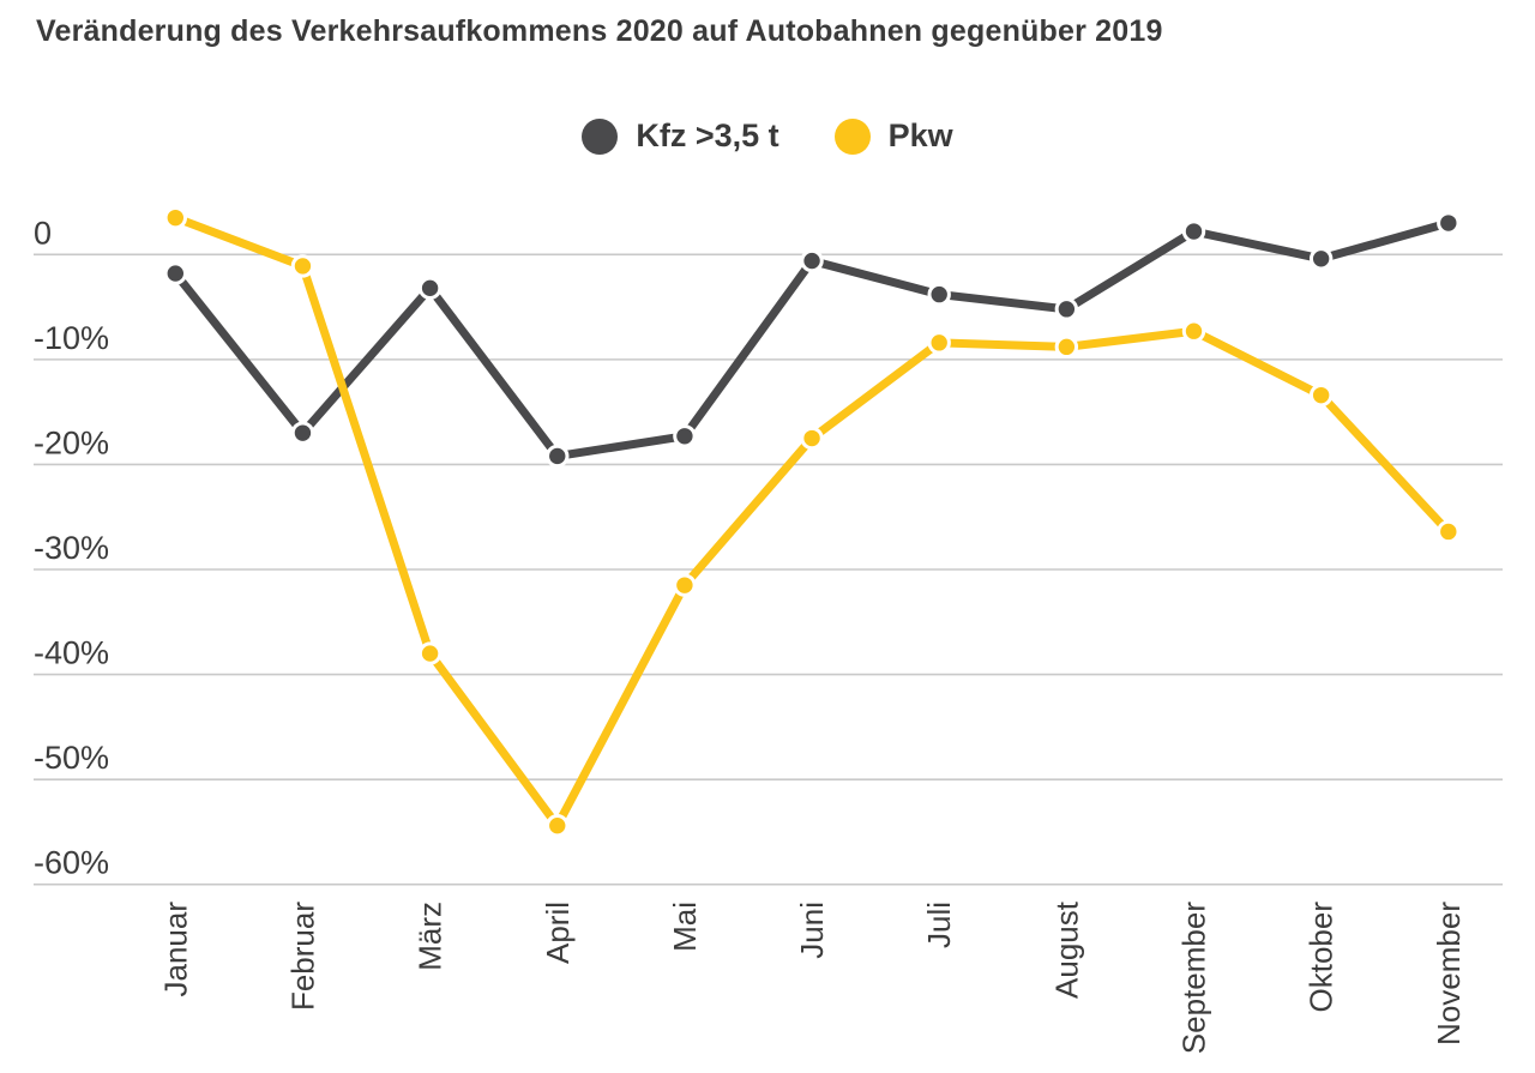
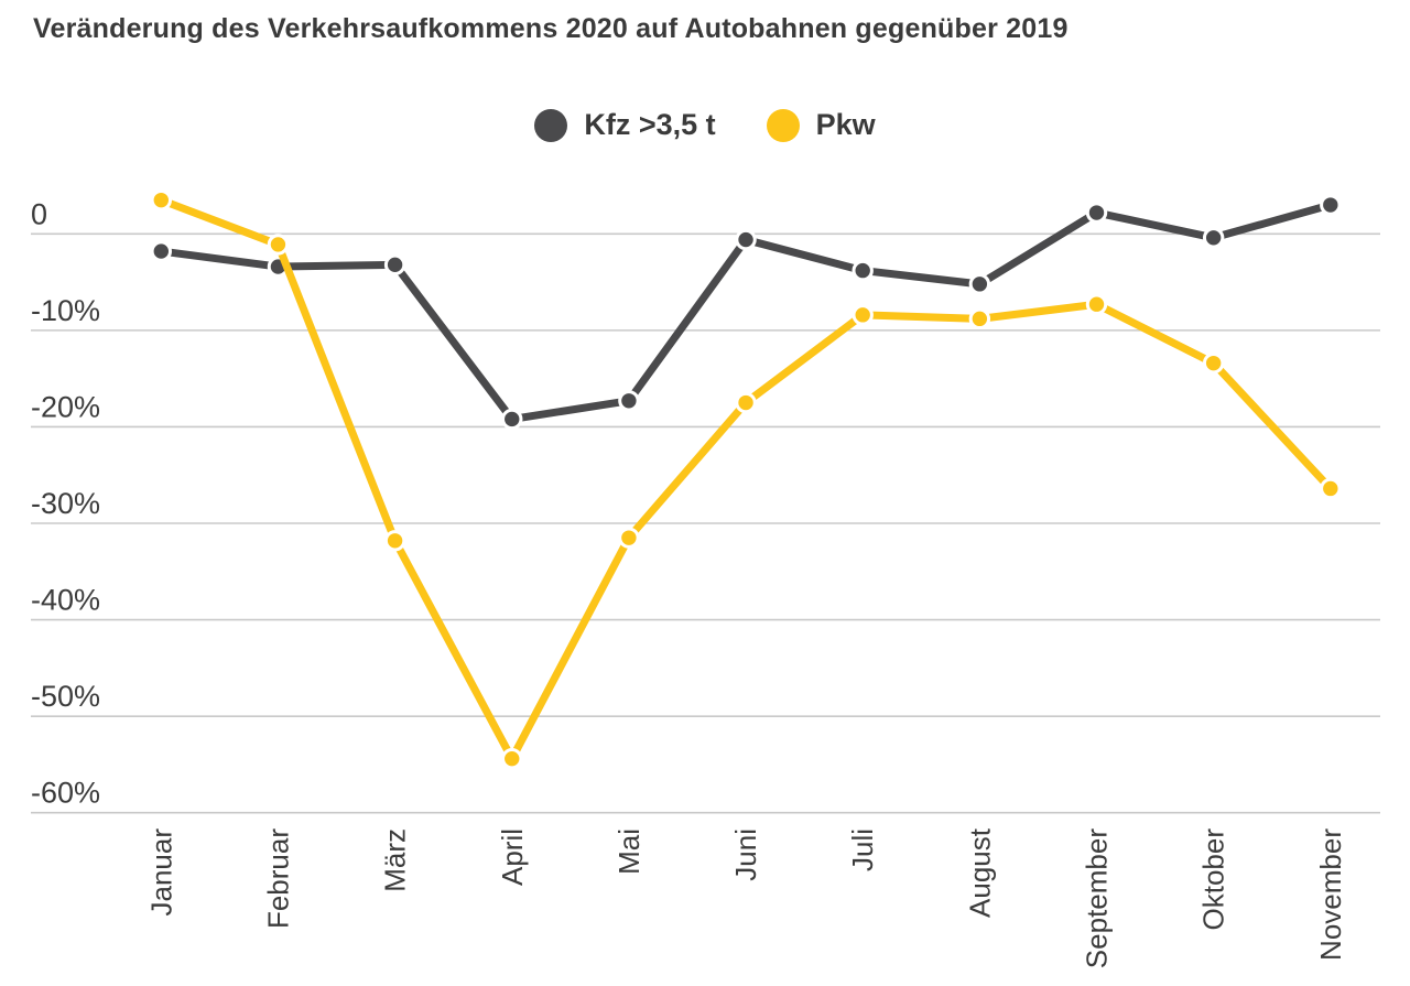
Kfz >3,5 t/Februar: -17 -> -3
Pkw/März: -38 -> -32
